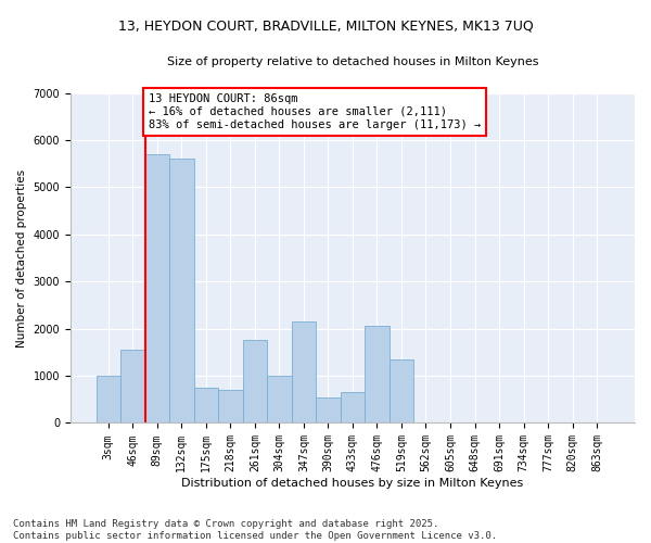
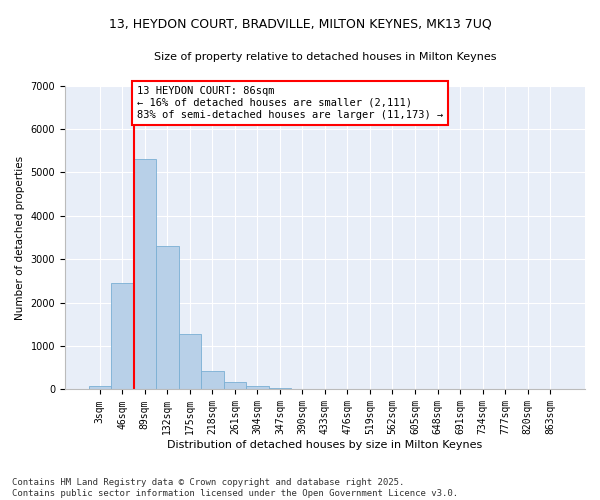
3sqm: 1000 -> 80
46sqm: 1550 -> 2450
89sqm: 5700 -> 5300
132sqm: 5600 -> 3300
175sqm: 750 -> 1280
218sqm: 700 -> 430
261sqm: 1750 -> 170
304sqm: 1000 -> 80
347sqm: 2150 -> 40
390sqm: 550 -> 20
433sqm: 650 -> 0
476sqm: 2050 -> 0
519sqm: 1350 -> 0
